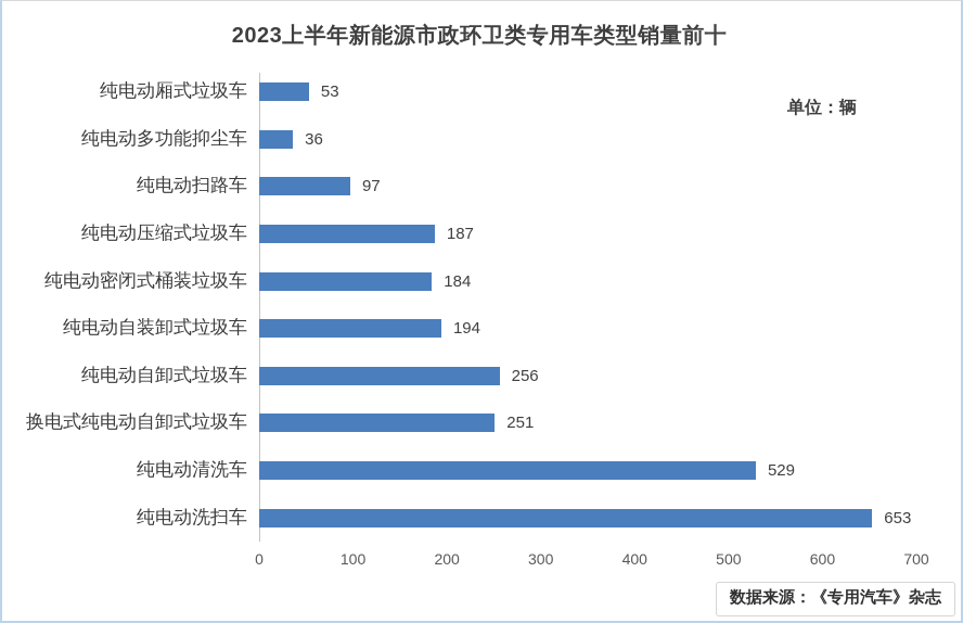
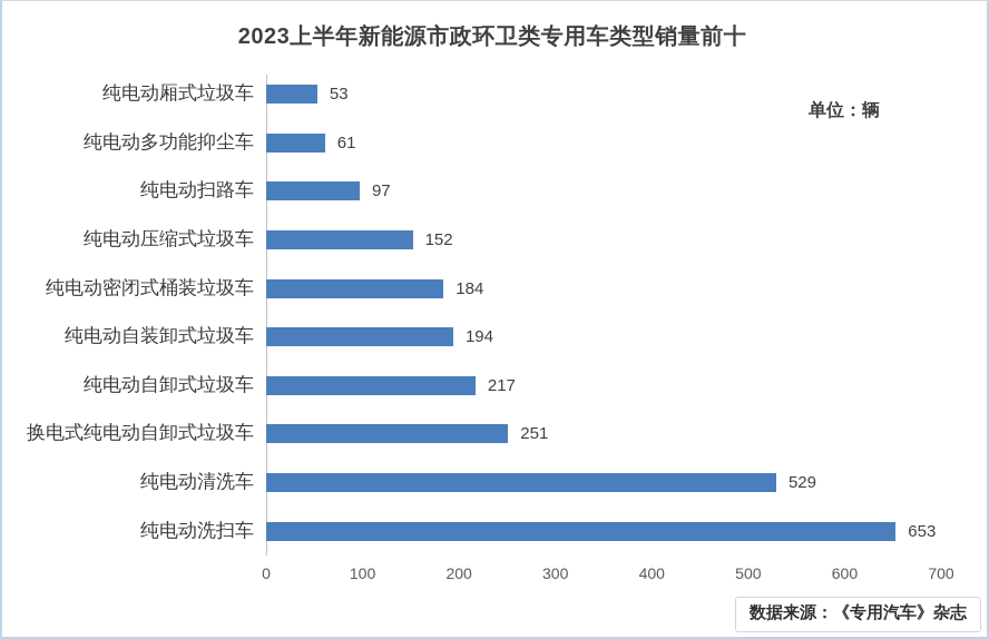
纯电动多功能抑尘车: 36 -> 61
纯电动压缩式垃圾车: 187 -> 152
纯电动自卸式垃圾车: 256 -> 217
